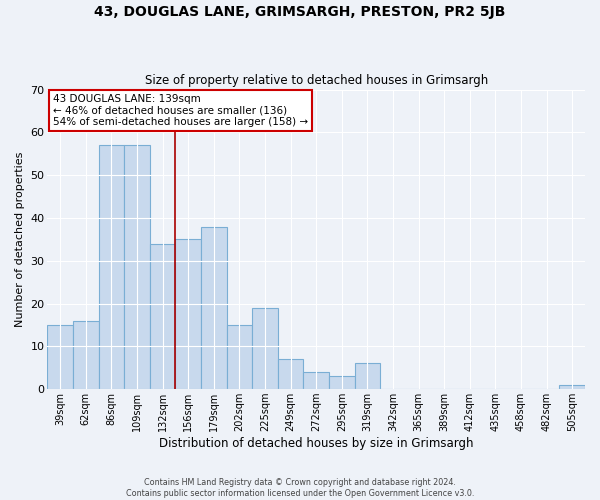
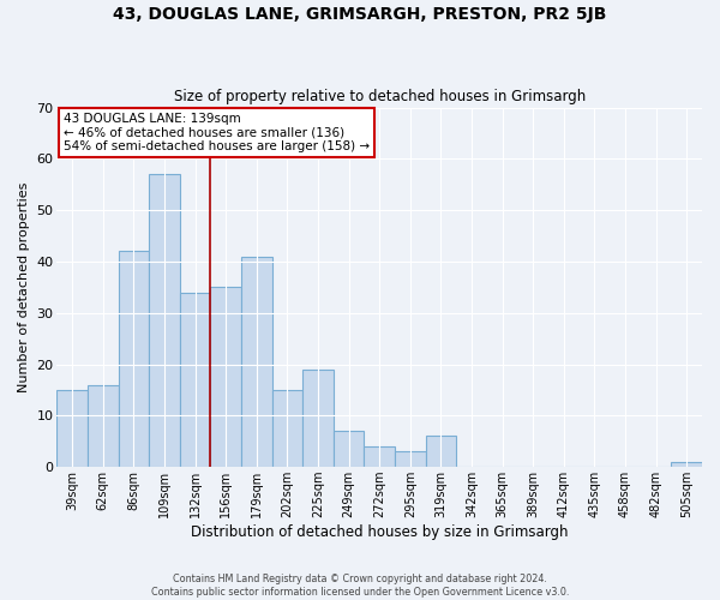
86sqm: 57 -> 42
179sqm: 38 -> 41
